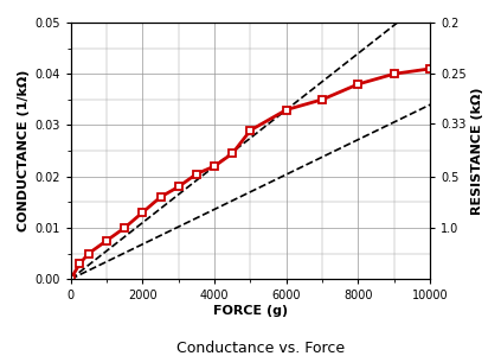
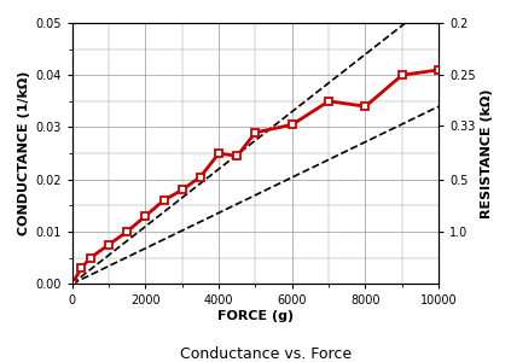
4000: 0.0220 -> 0.0250
6000: 0.0330 -> 0.0305
8000: 0.0380 -> 0.0340
